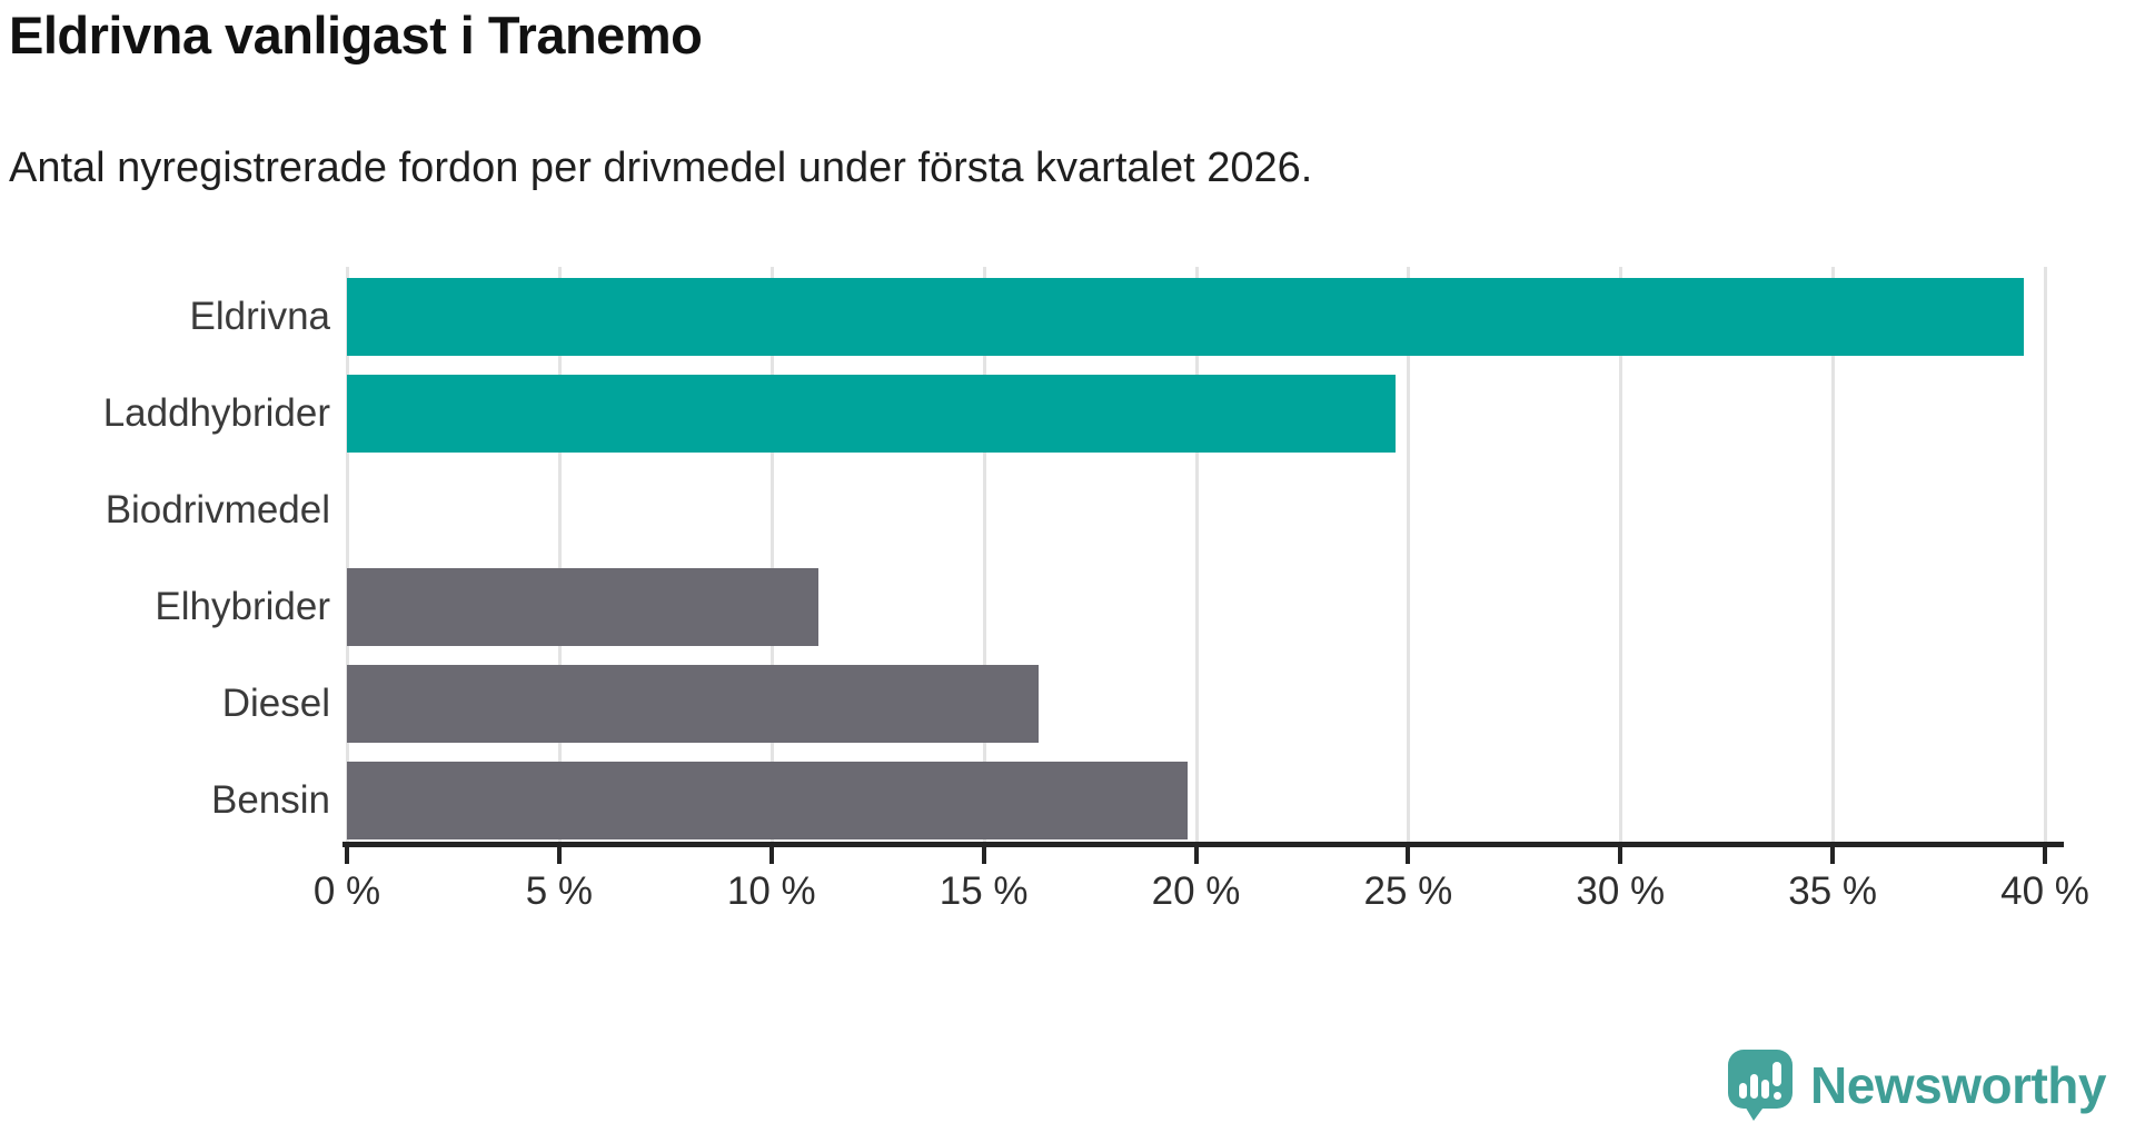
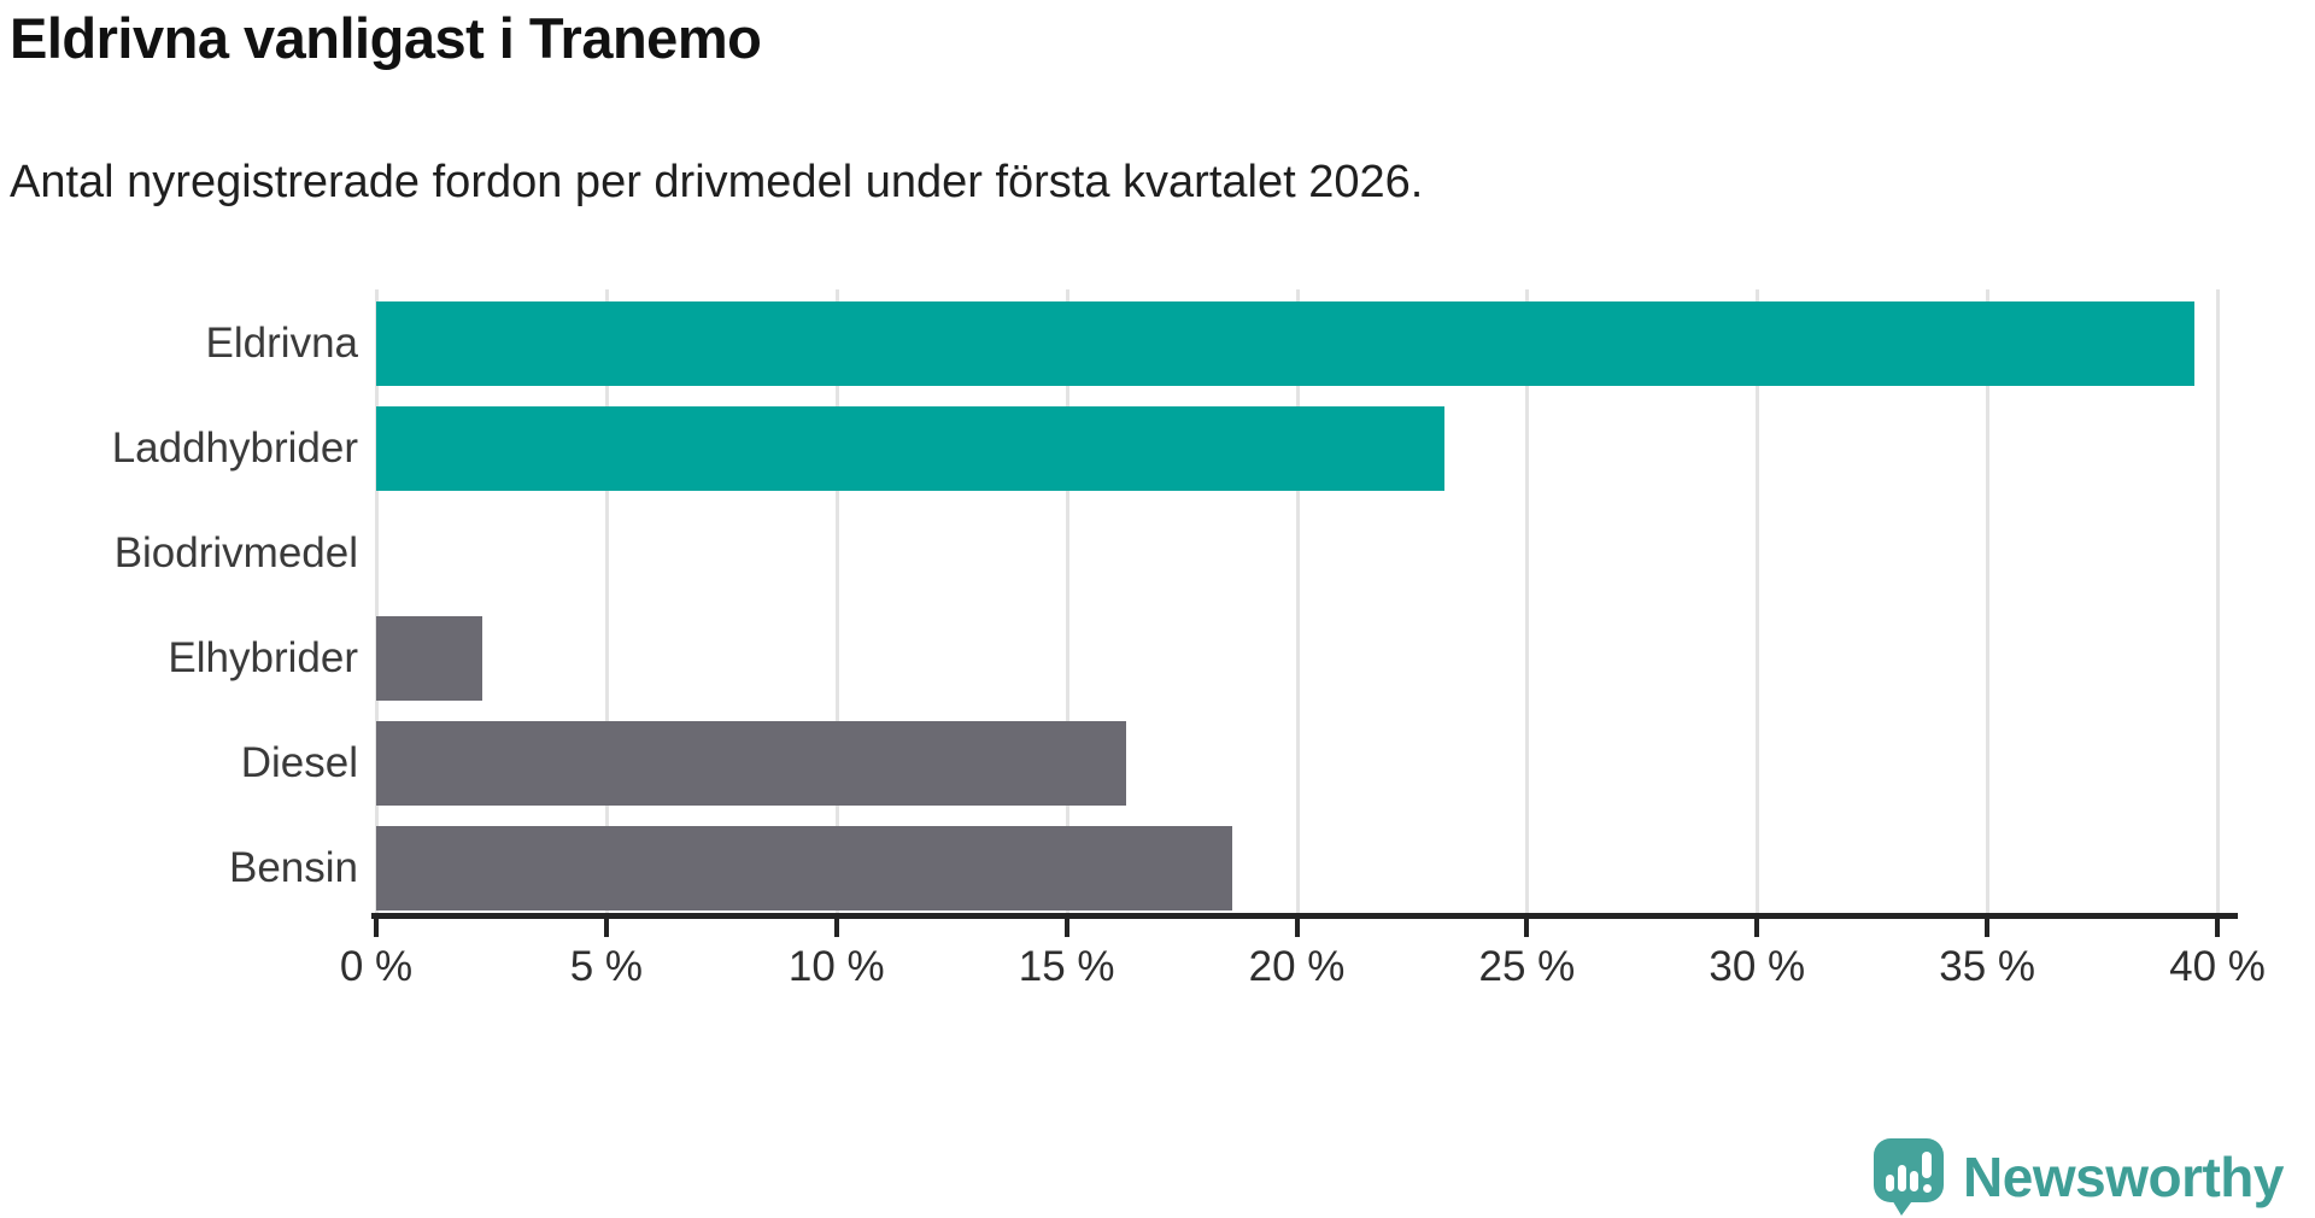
Laddhybrider: 24.7% -> 23.2%
Elhybrider: 11.1% -> 2.3%
Bensin: 19.8% -> 18.6%
